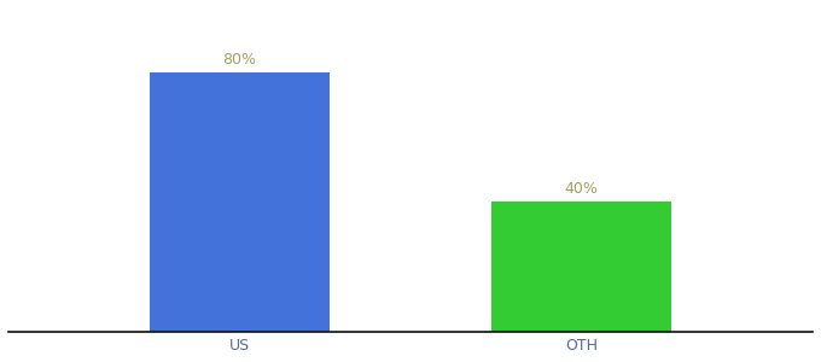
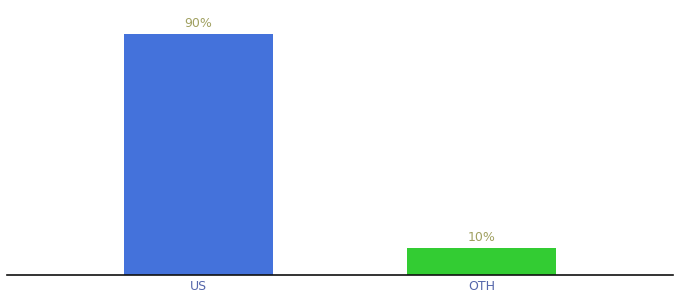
US: 80% -> 90%
OTH: 40% -> 10%
